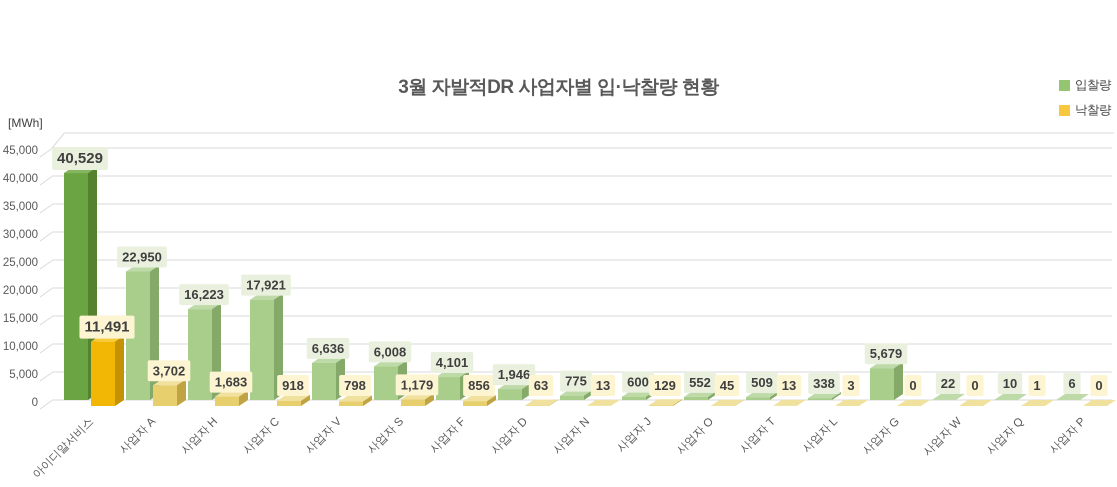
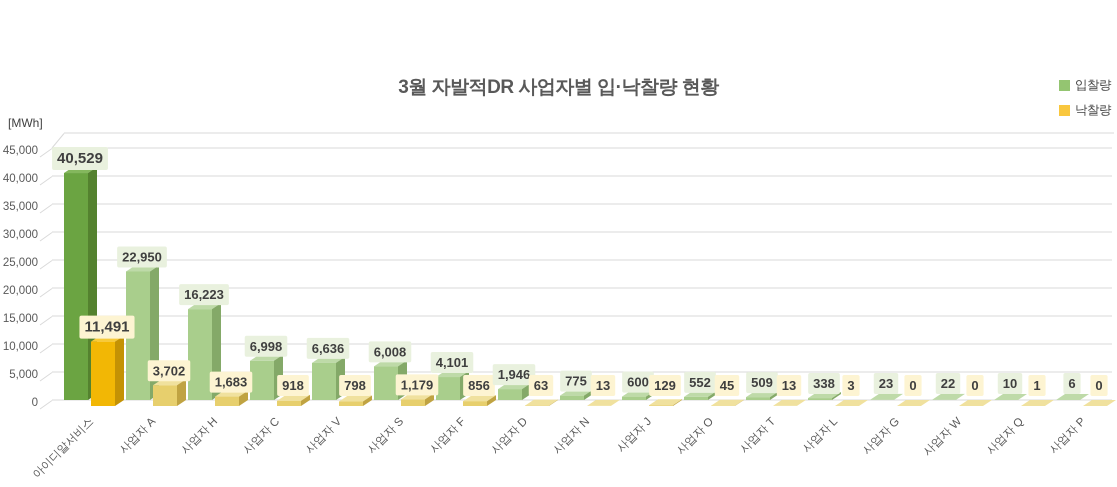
입찰량/사업자 C: 17,921 -> 6,998
입찰량/사업자 G: 5,679 -> 23
